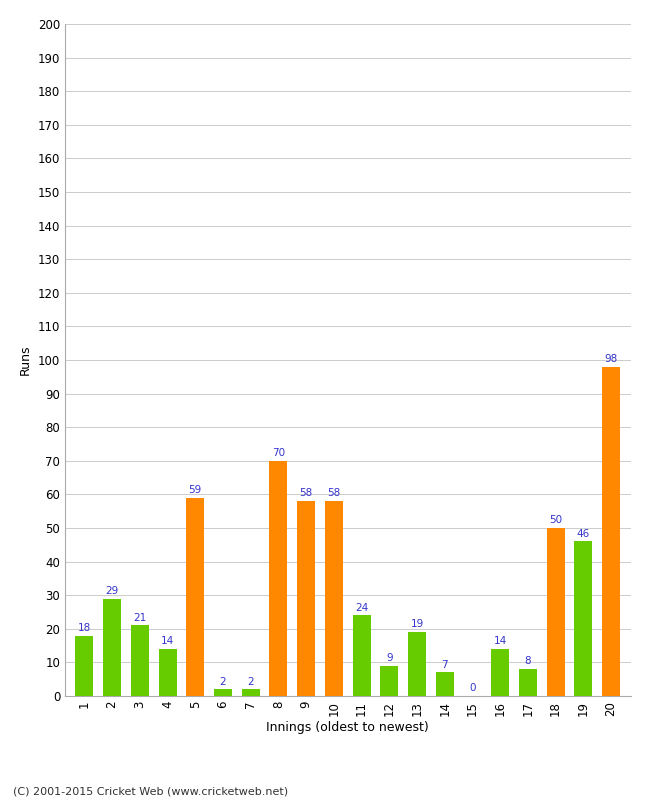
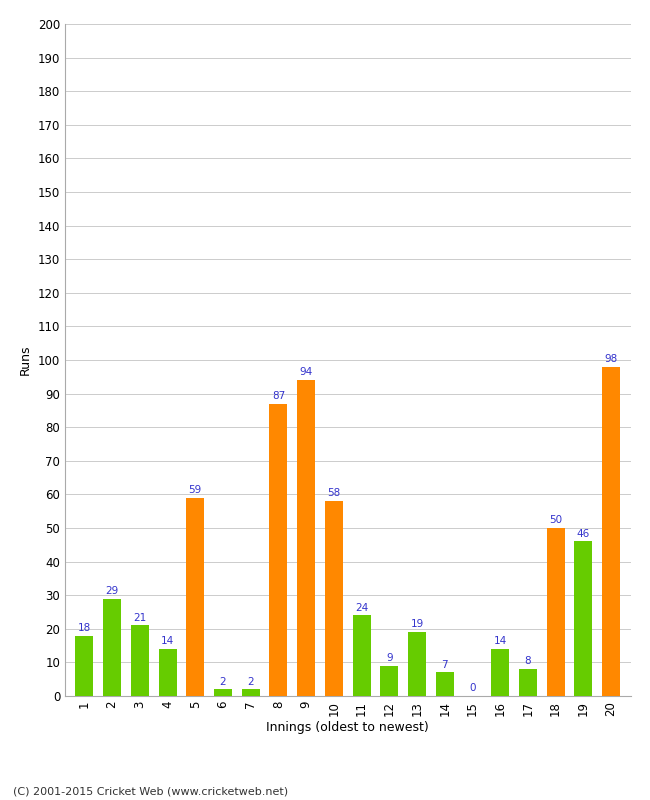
8: 70 -> 87
9: 58 -> 94
